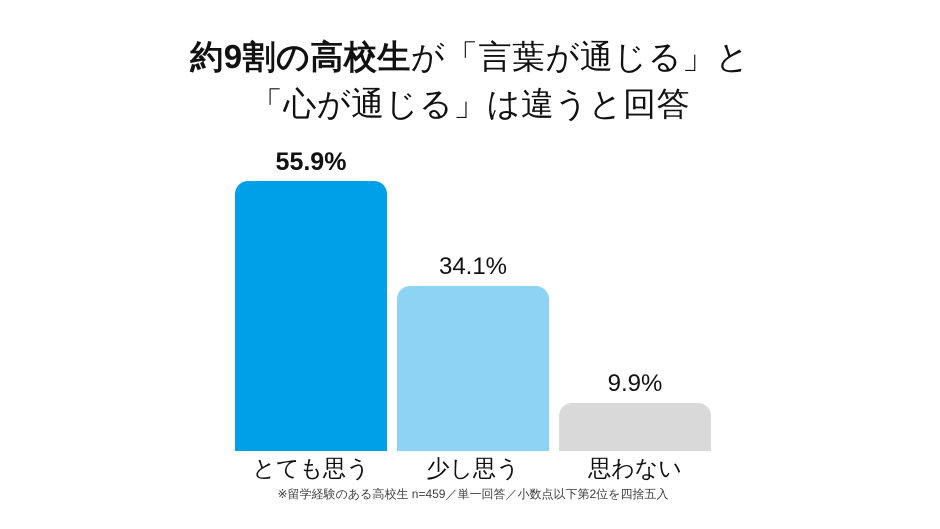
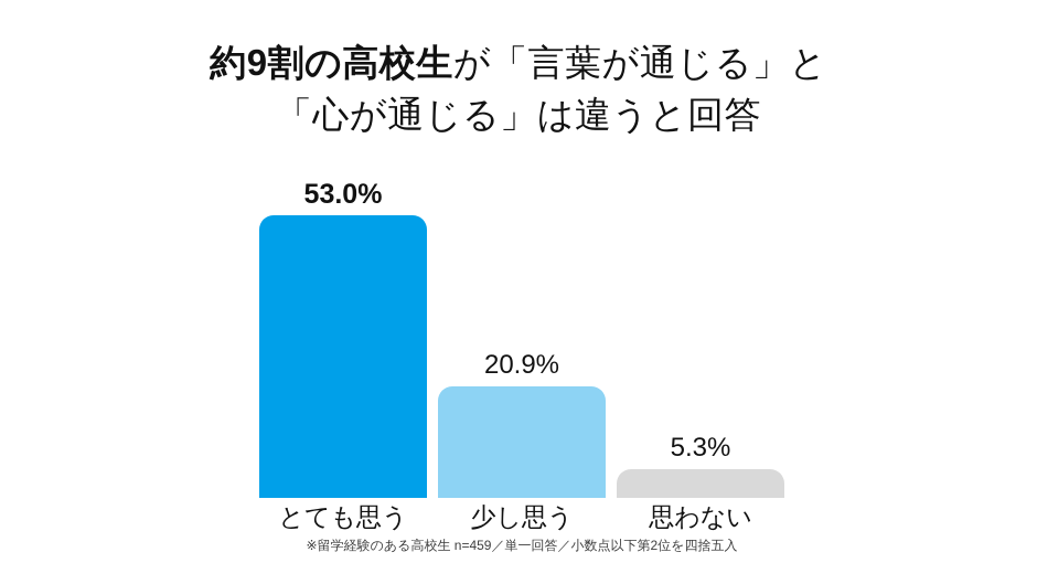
とても思う: 55.9% -> 53.0%
少し思う: 34.1% -> 20.9%
思わない: 9.9% -> 5.3%
